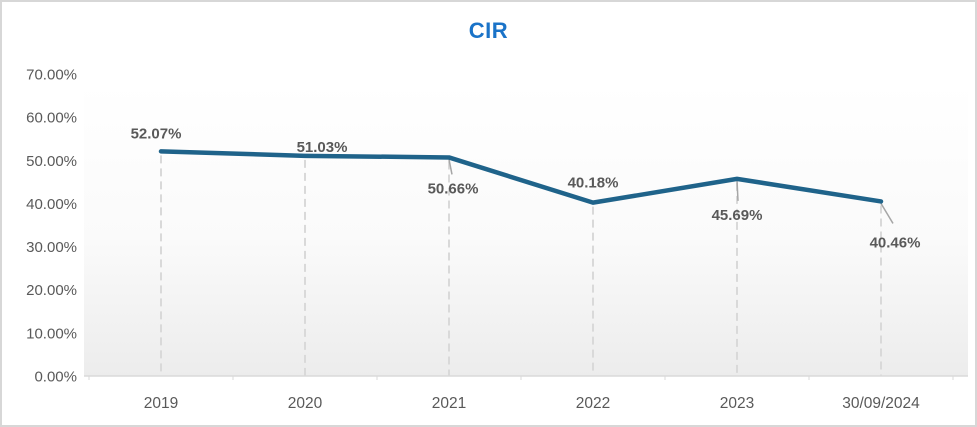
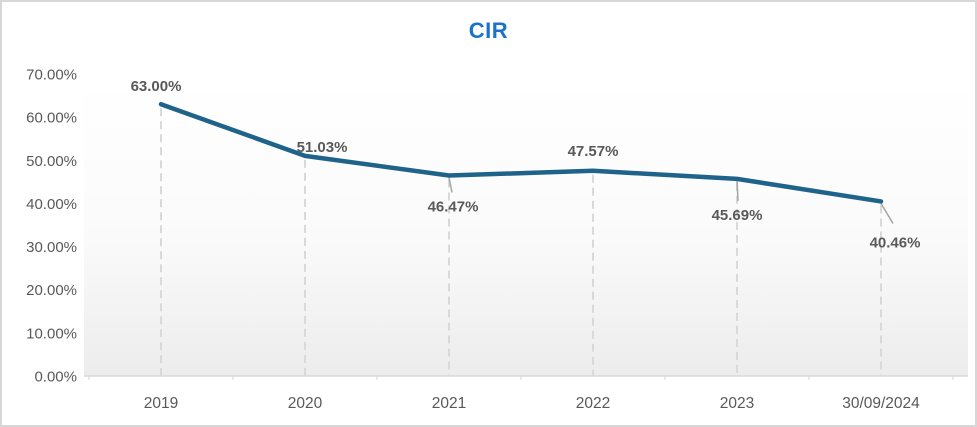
2019: 52.07% -> 63.00%
2021: 50.66% -> 46.47%
2022: 40.18% -> 47.57%
